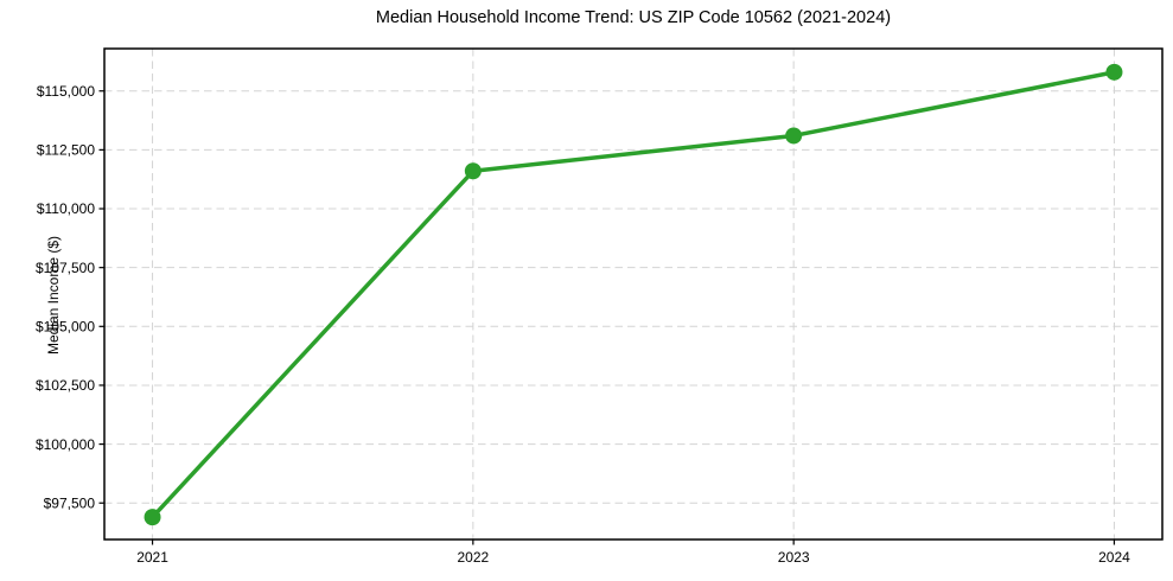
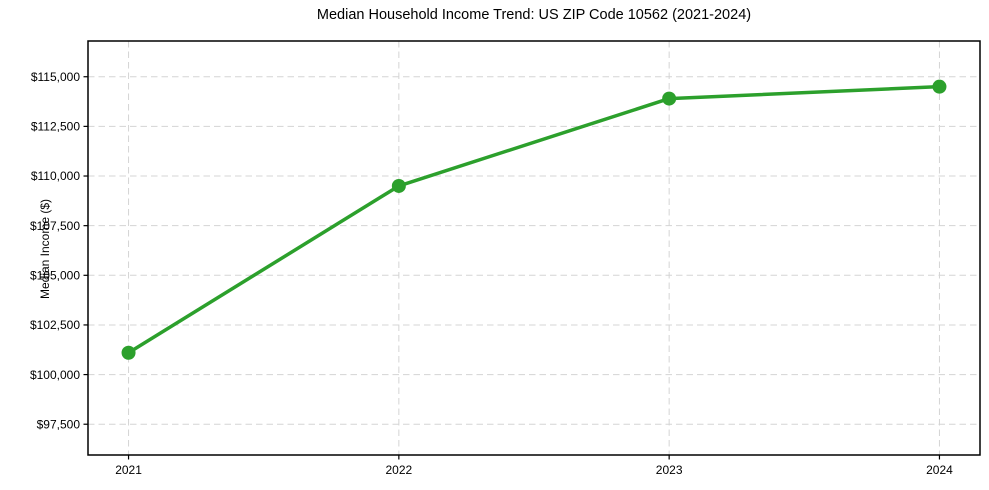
2021: $96900 -> $101100
2022: $111600 -> $109500
2023: $113100 -> $113900
2024: $115800 -> $114500
